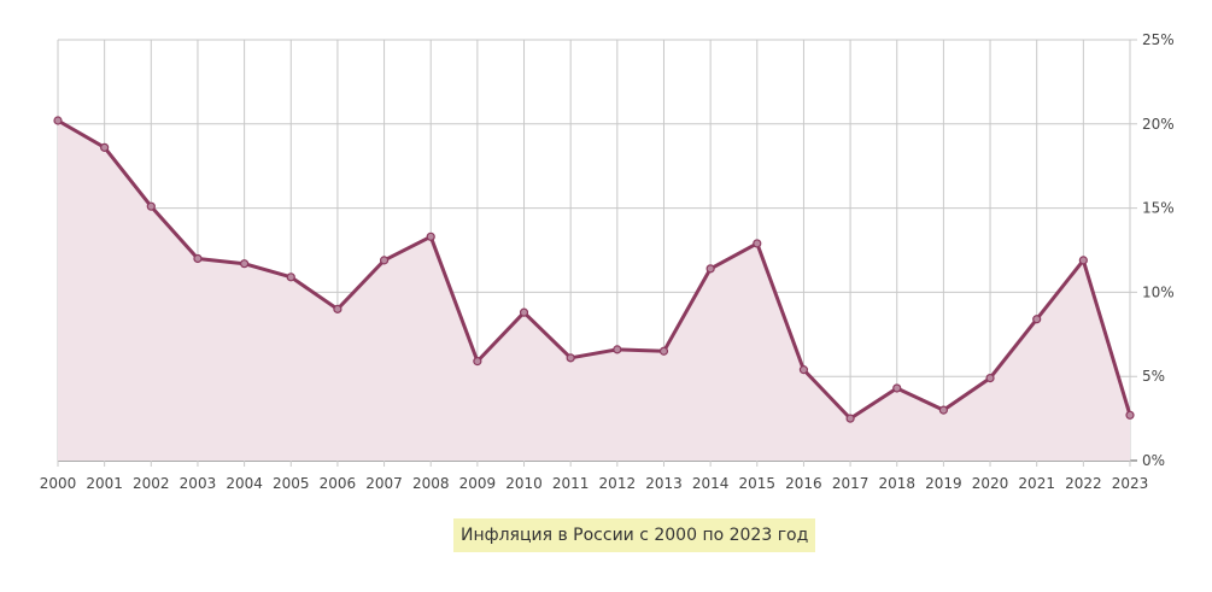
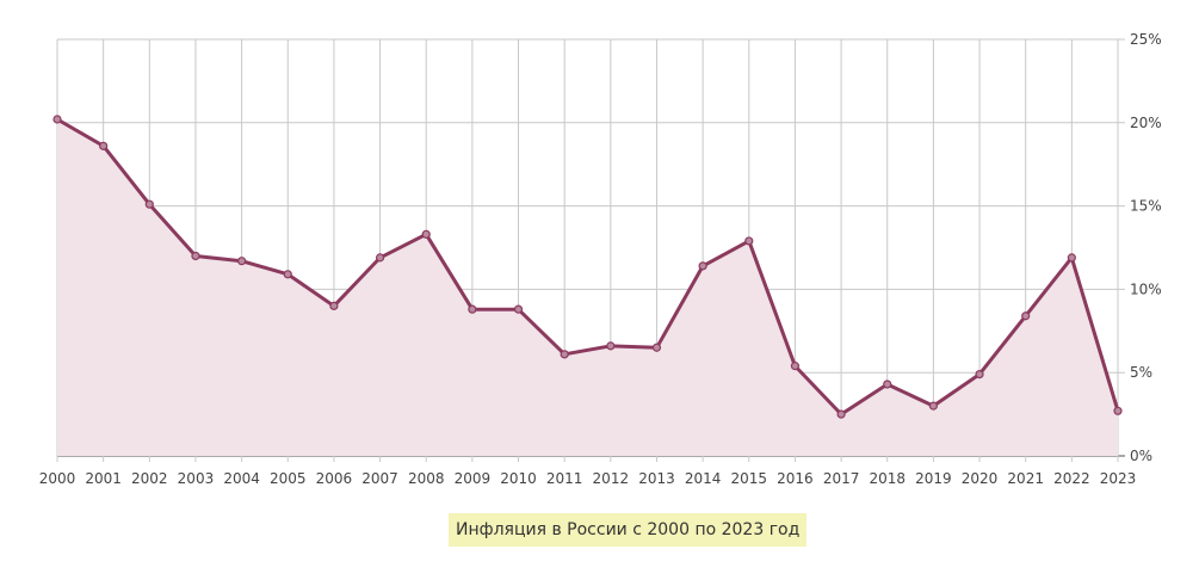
2009: 5.9% -> 8.8%
